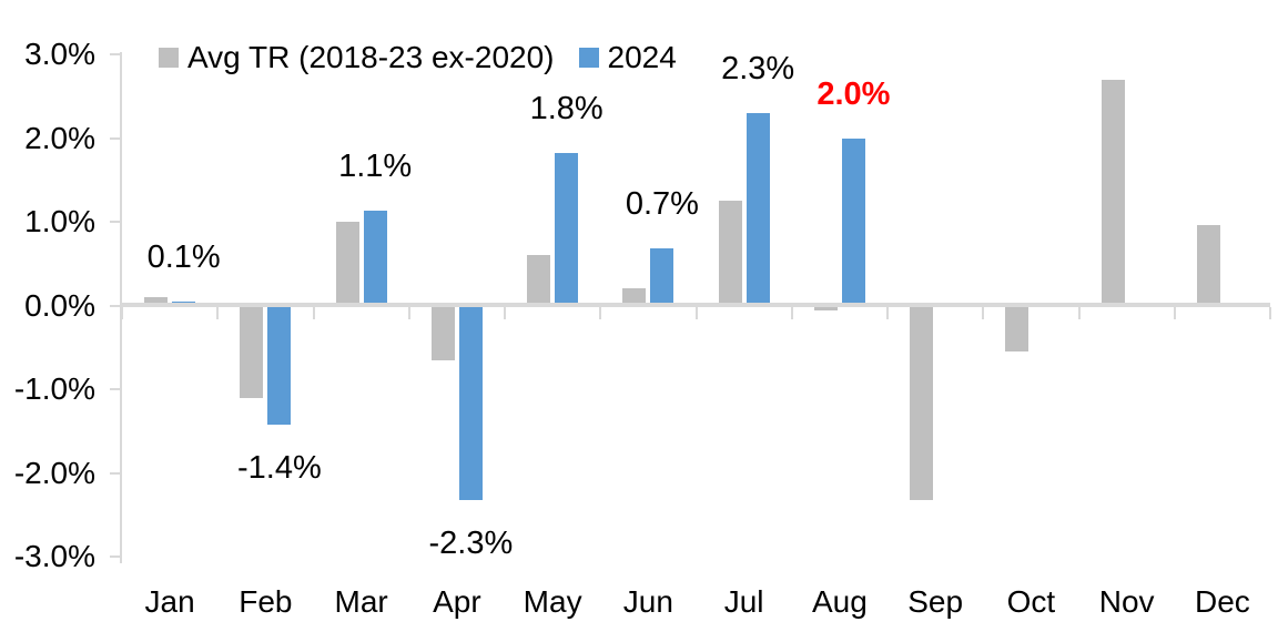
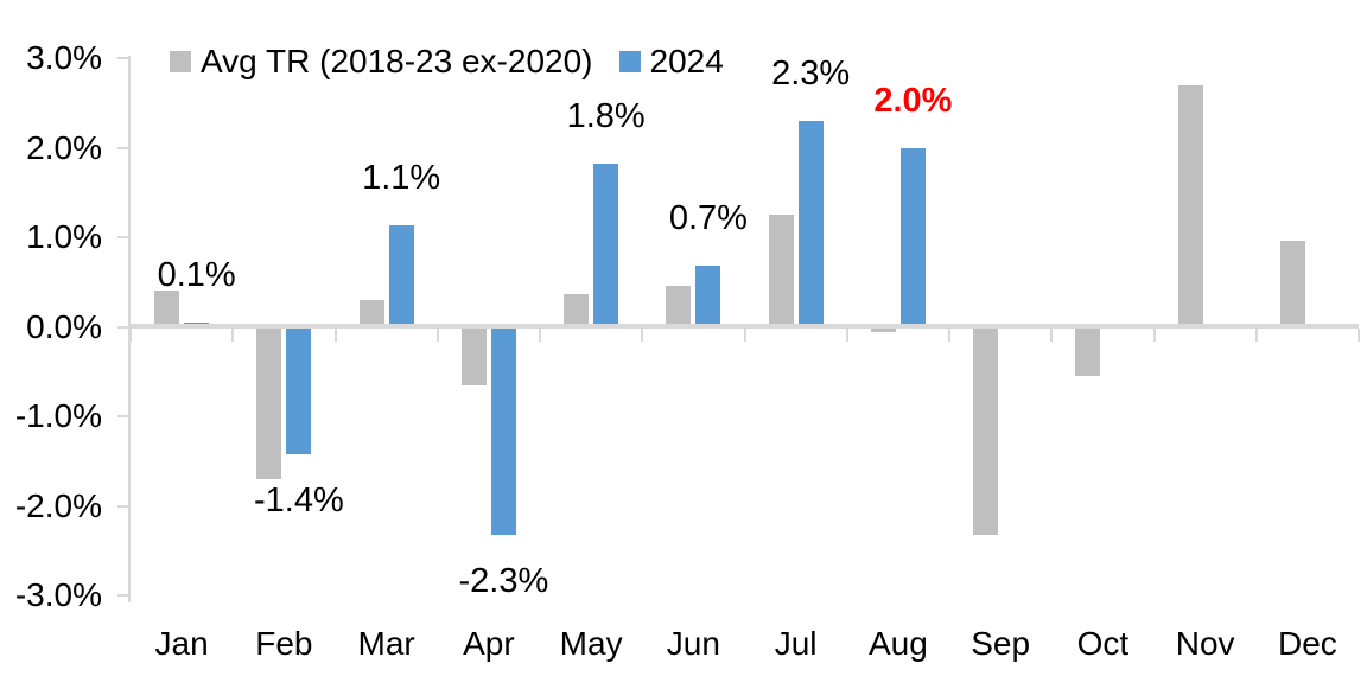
Avg TR (2018-23 ex-2020)/Jan: 0.1% -> 0.4%
Avg TR (2018-23 ex-2020)/Feb: -1.1% -> -1.7%
Avg TR (2018-23 ex-2020)/Mar: 1.0% -> 0.3%
Avg TR (2018-23 ex-2020)/May: 0.6% -> 0.4%
Avg TR (2018-23 ex-2020)/Jun: 0.2% -> 0.5%
